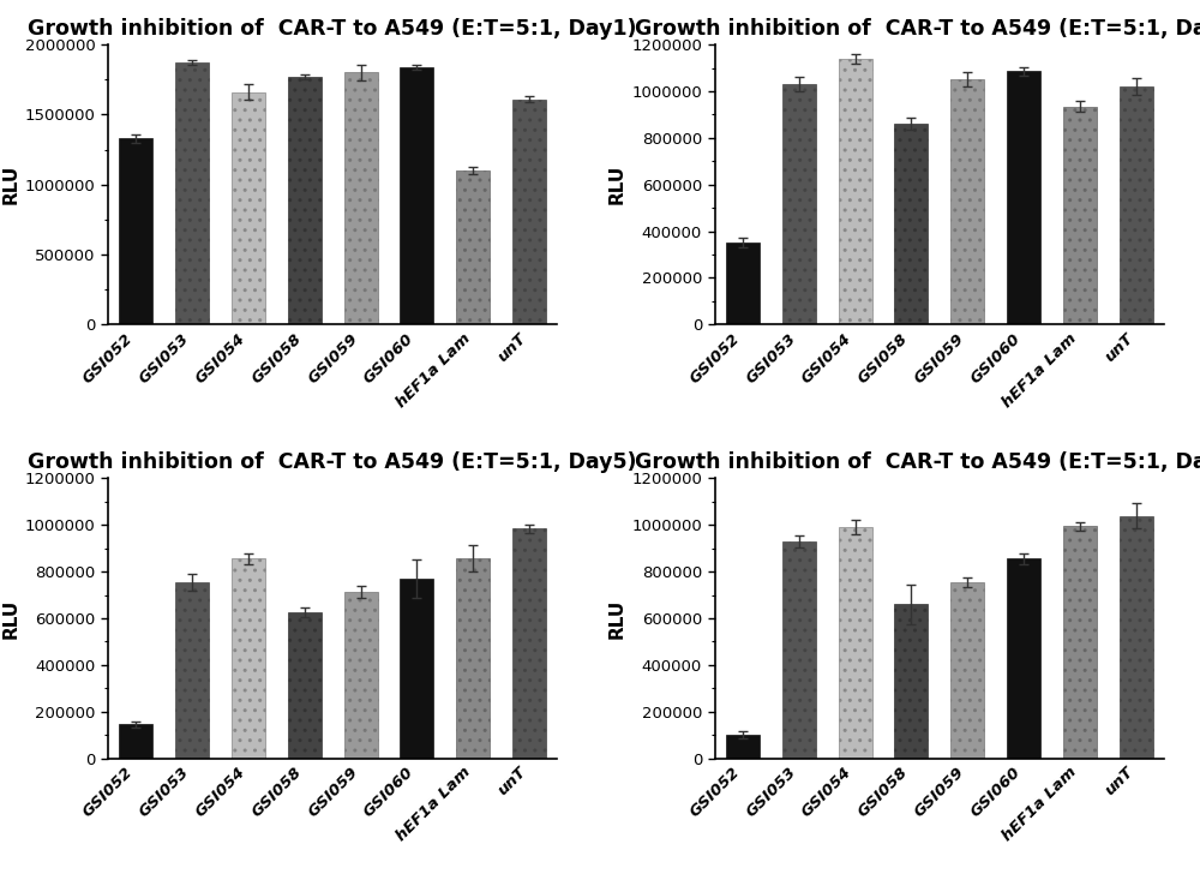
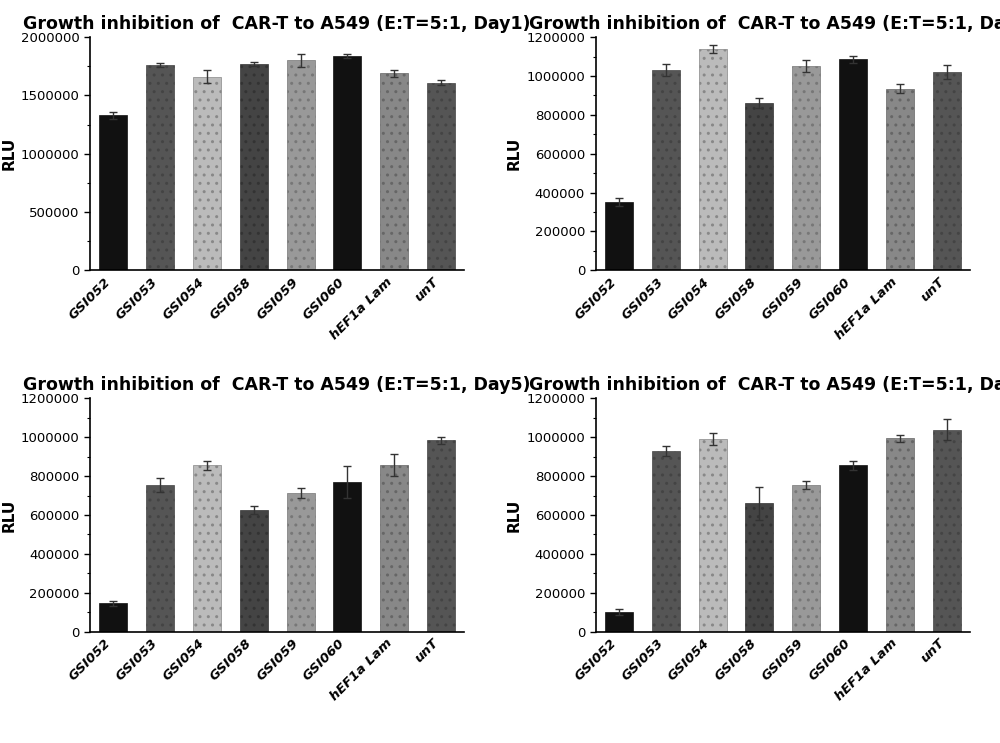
Growth inhibition of CAR-T to A549 (E:T=5:1, Day1)/GSI053: 1870000 -> 1760000
Growth inhibition of CAR-T to A549 (E:T=5:1, Day1)/hEF1a Lam: 1100000 -> 1690000
